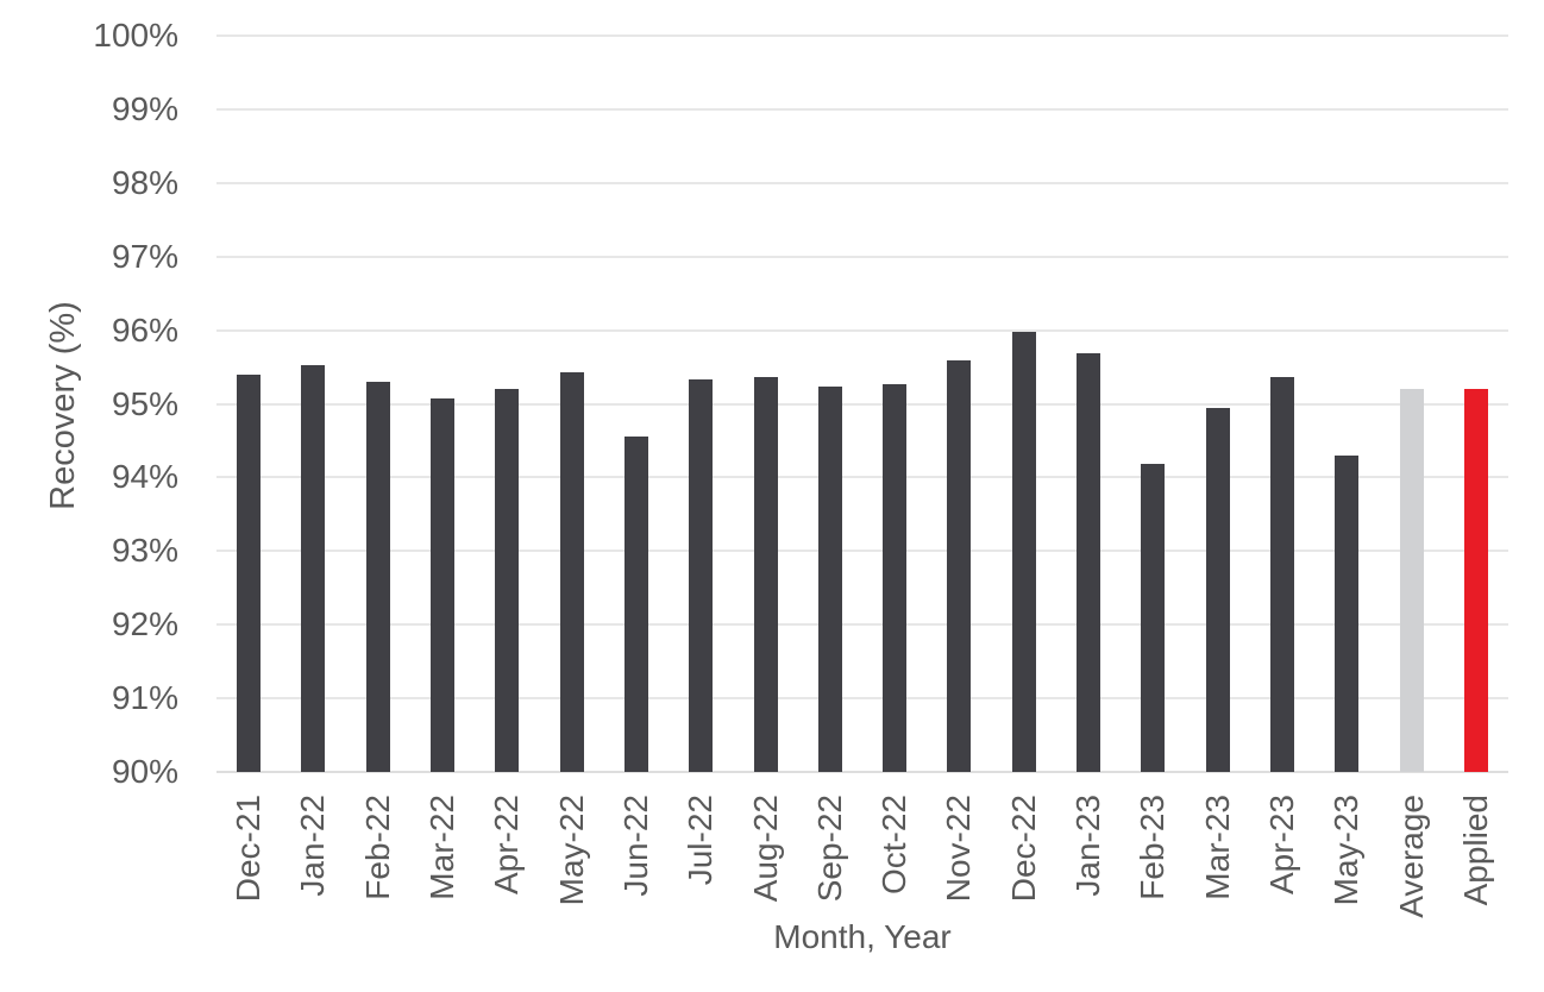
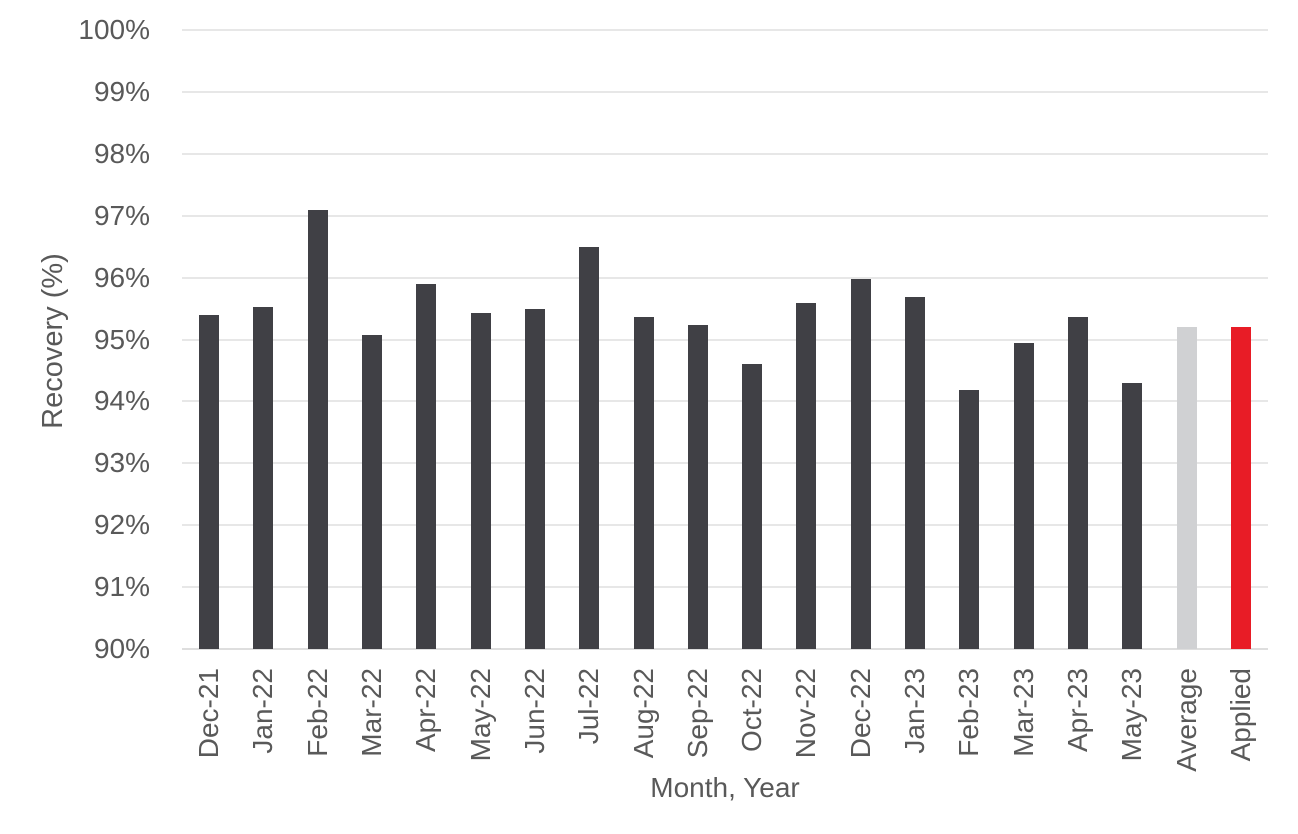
Feb-22: 95.3% -> 97.1%
Apr-22: 95.2% -> 95.9%
Jun-22: 94.5% -> 95.5%
Jul-22: 95.3% -> 96.5%
Oct-22: 95.3% -> 94.6%
